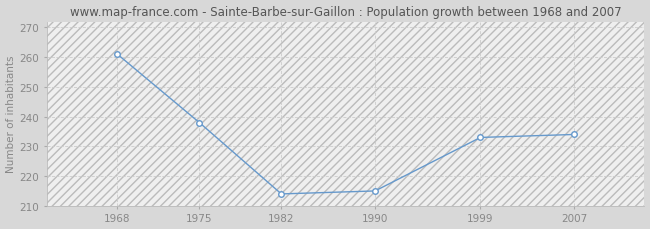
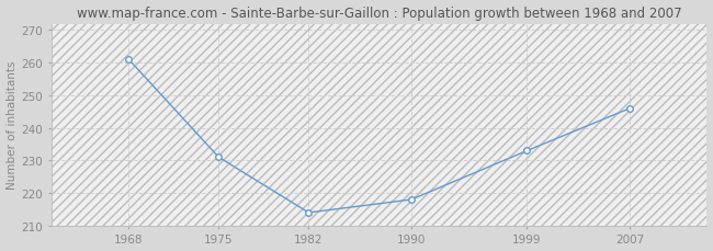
1975: 238 -> 231
1990: 215 -> 218
2007: 234 -> 246
